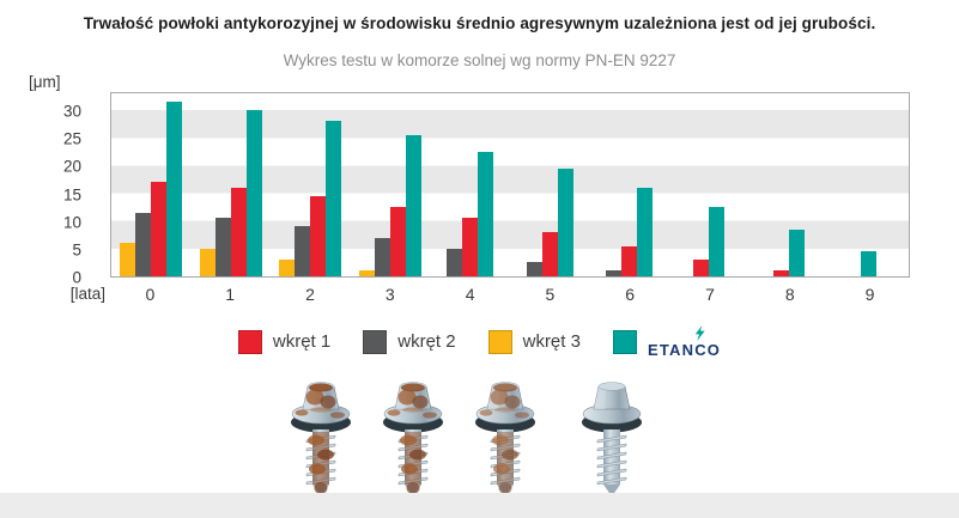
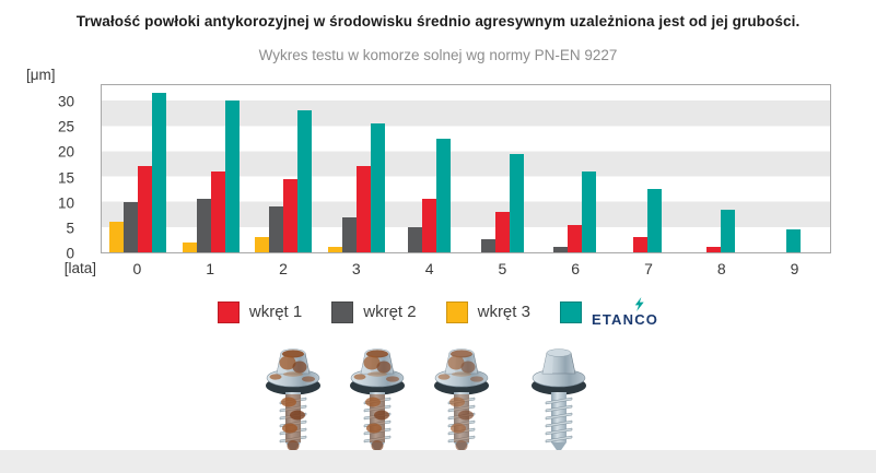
wkręt 2/0: 12 -> 10
wkręt 3/1: 5 -> 2
wkręt 1/3: 12 -> 17
